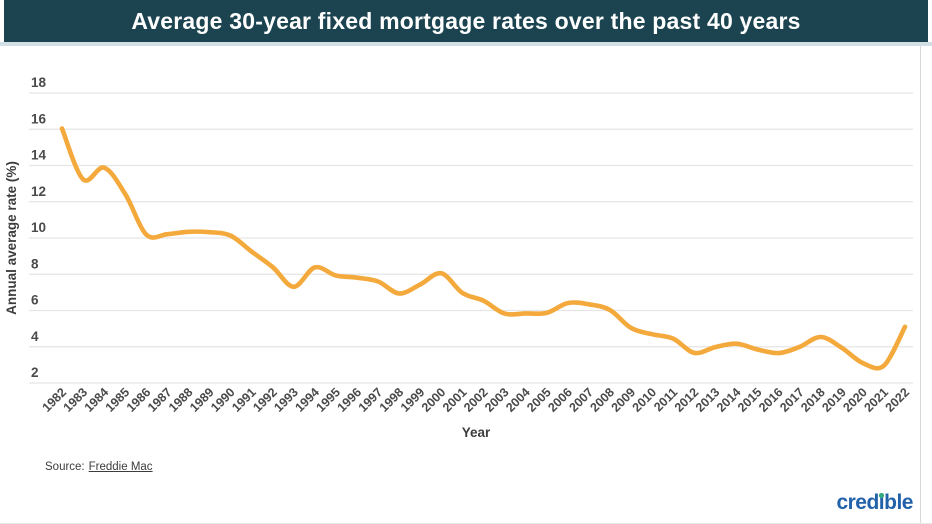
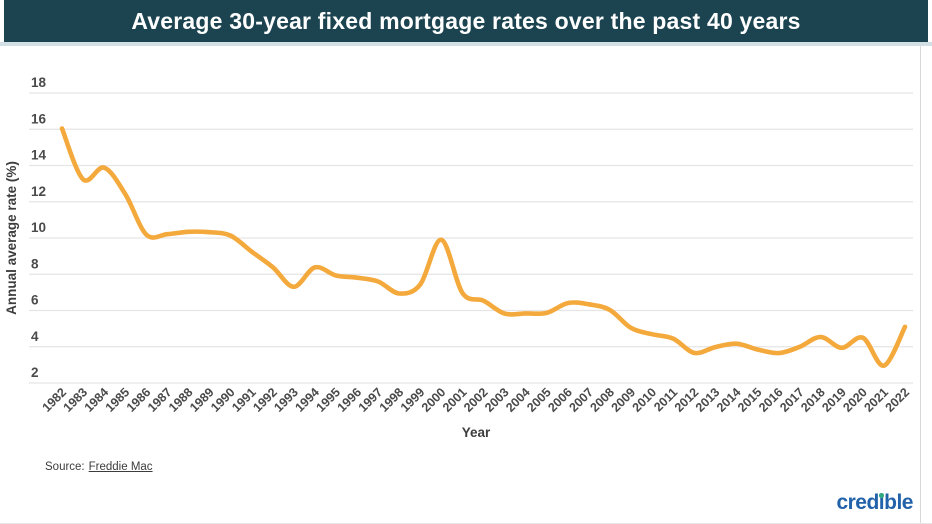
2000: 8.1 -> 9.9
2020: 3.1 -> 4.5
